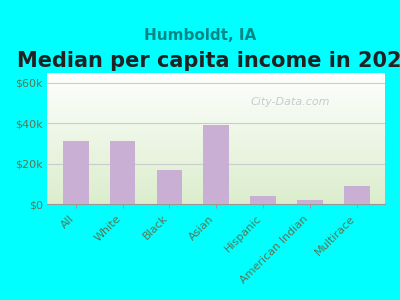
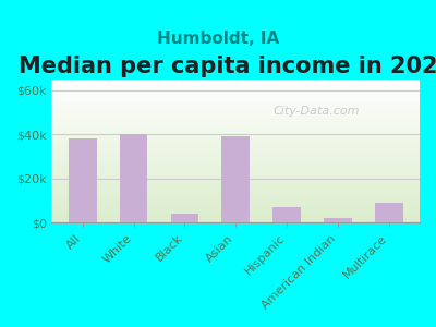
All: $31k -> $38k
White: $31k -> $40k
Black: $17k -> $4k
Hispanic: $4k -> $7k
